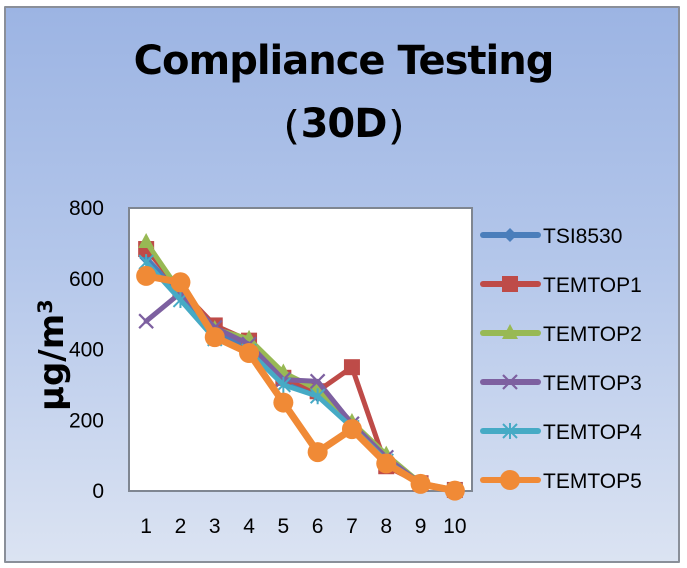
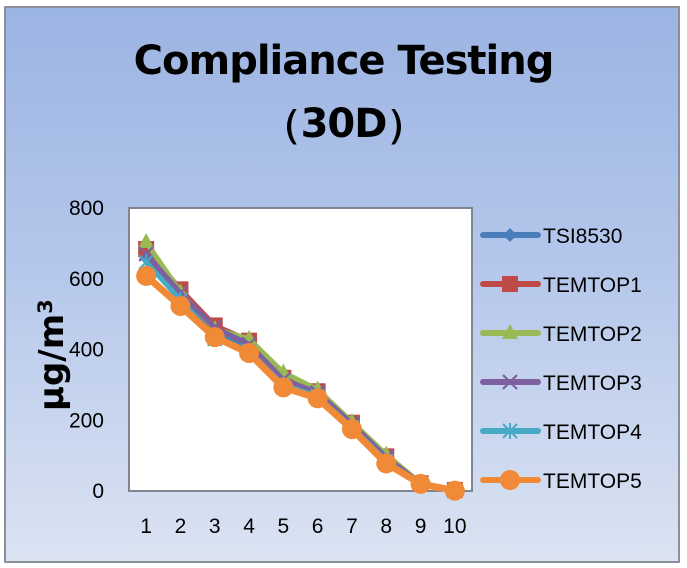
TEMTOP3/1: 480 -> 670
TEMTOP5/2: 590 -> 520
TEMTOP5/5: 250 -> 290
TEMTOP3/6: 310 -> 280
TEMTOP5/6: 110 -> 260
TEMTOP1/7: 350 -> 190
TEMTOP1/8: 70 -> 100
